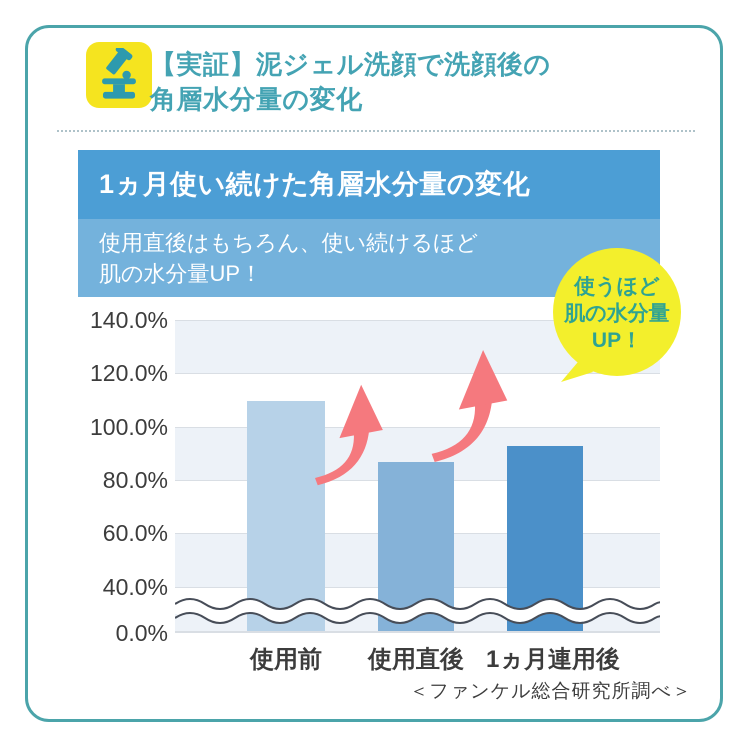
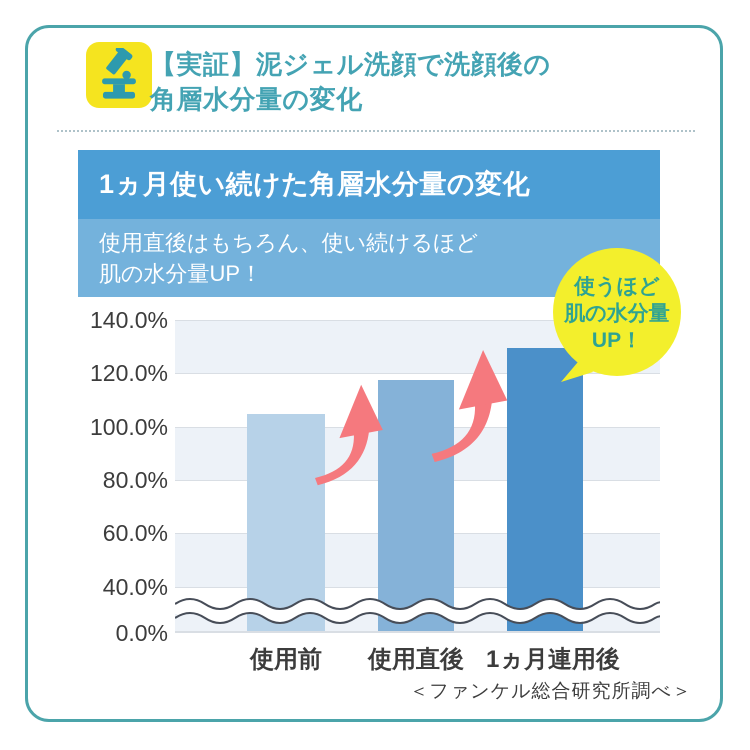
使用前: 109% -> 104%
使用直後: 86% -> 117%
1ヵ月連用後: 92% -> 129%
